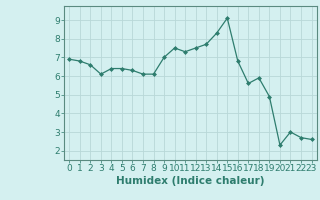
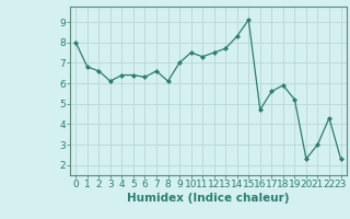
0: 6.9 -> 8.0
7: 6.1 -> 6.6
16: 6.8 -> 4.7
19: 4.9 -> 5.2
22: 2.7 -> 4.3
23: 2.6 -> 2.3
